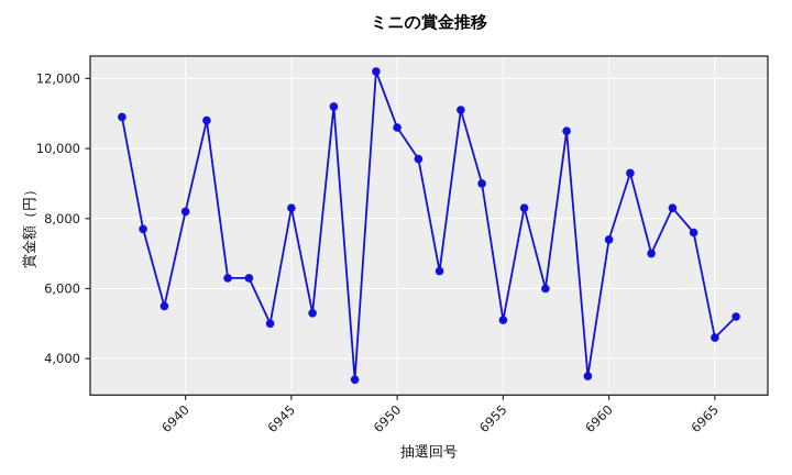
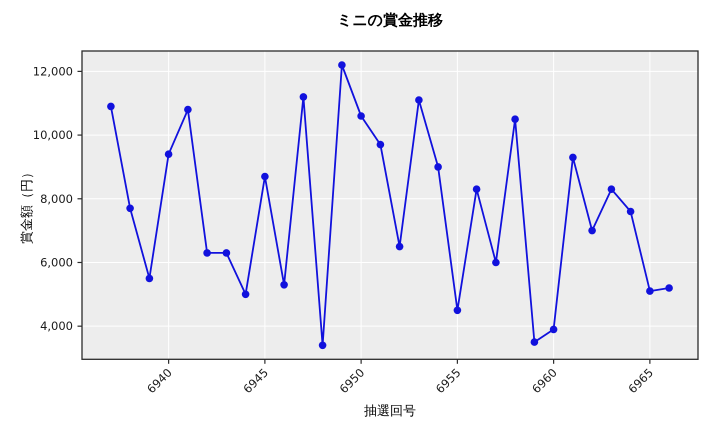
6940: 8200 -> 9400
6945: 8300 -> 8700
6955: 5100 -> 4500
6960: 7400 -> 3900
6965: 4600 -> 5100
